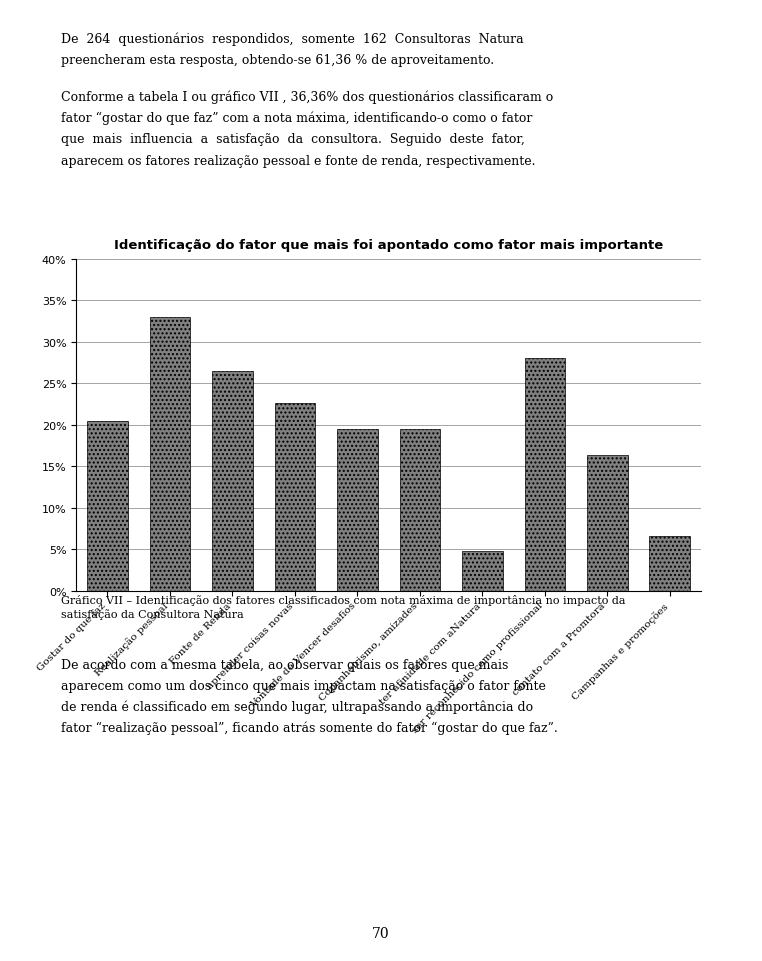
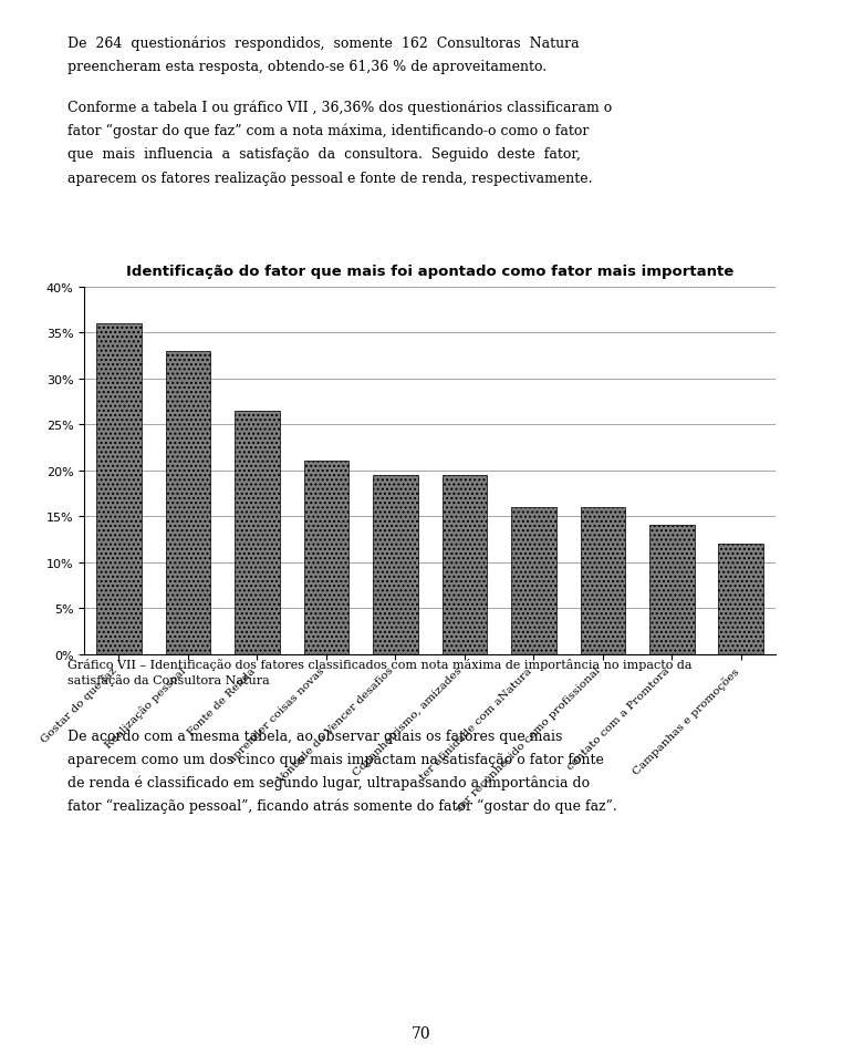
Gostar do que faz: 20.4% -> 36.0%
aprender coisas novas: 22.6% -> 21.0%
ter afinidade com aNatura: 4.8% -> 16.0%
ser reconhecido como profissional: 28.0% -> 16.0%
contato com a Promtora: 16.4% -> 14.0%
Campanhas e promoções: 6.6% -> 12.0%
